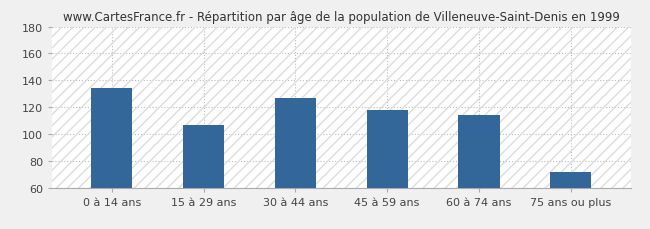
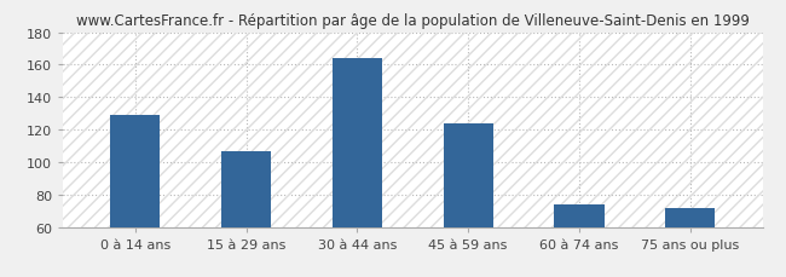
0 à 14 ans: 134 -> 129
30 à 44 ans: 127 -> 164
45 à 59 ans: 118 -> 124
60 à 74 ans: 114 -> 74
